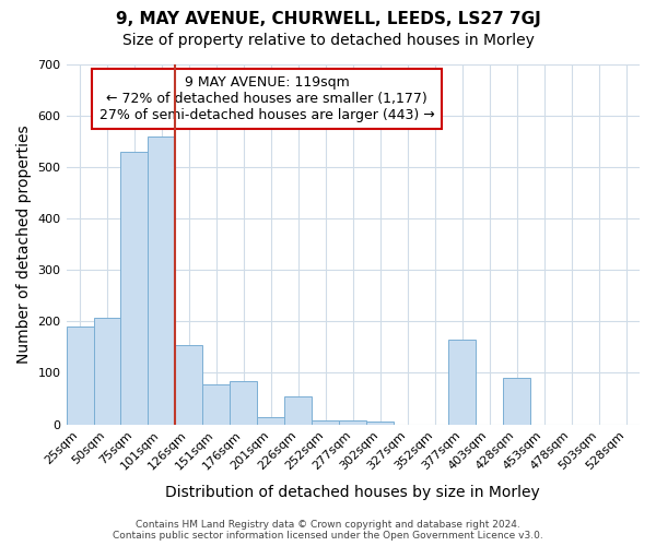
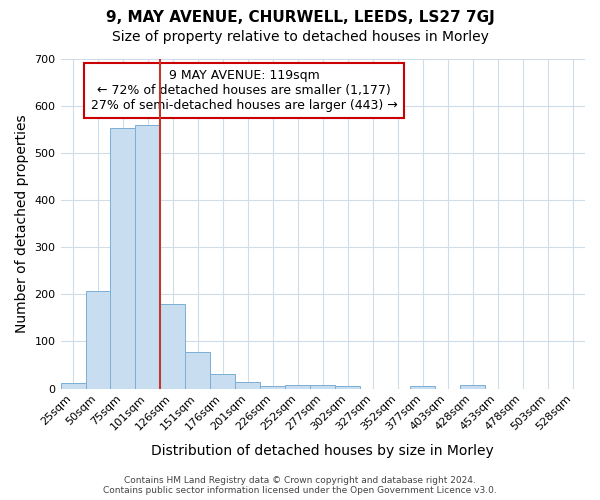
25sqm: 190 -> 12
75sqm: 530 -> 554
126sqm: 155 -> 180
176sqm: 85 -> 30
226sqm: 55 -> 5
377sqm: 165 -> 5
428sqm: 90 -> 8
